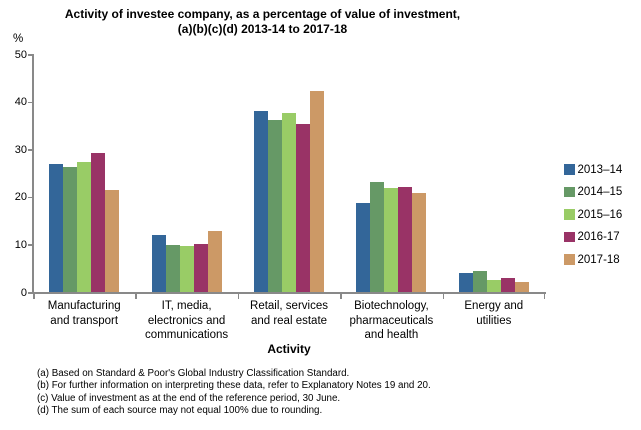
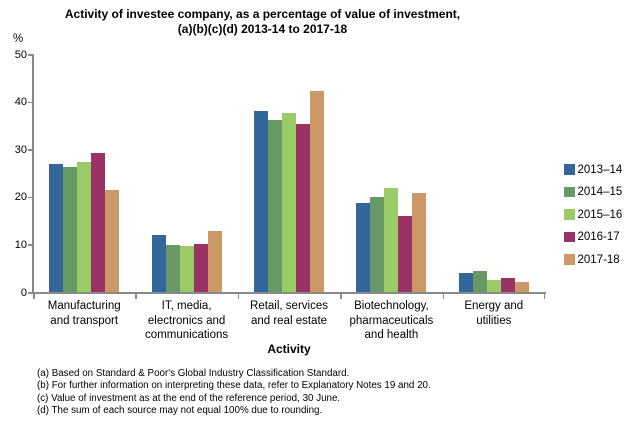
2014–15/Biotechnology, pharmaceuticals and health: 23 -> 20
2016-17/Biotechnology, pharmaceuticals and health: 22 -> 16
